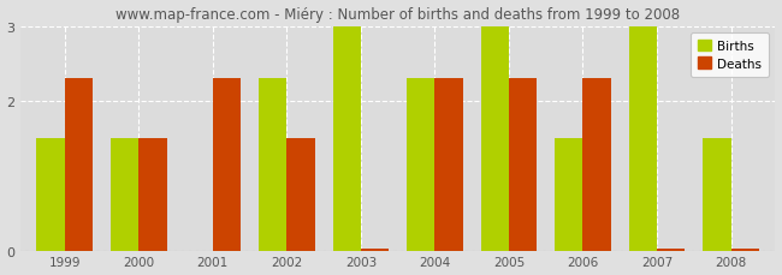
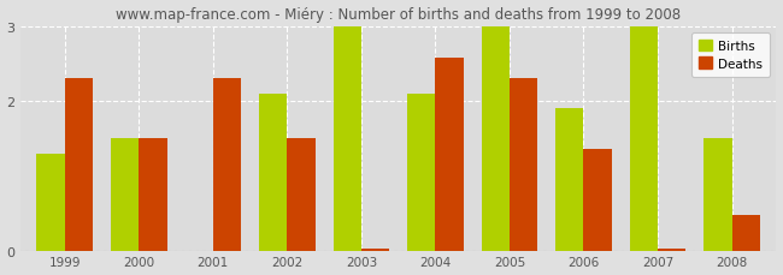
Births/1999: 1.5 -> 1.3
Births/2002: 2.3 -> 2.1
Births/2004: 2.3 -> 2.1
Deaths/2004: 2.30 -> 2.58
Births/2006: 1.5 -> 1.9
Deaths/2006: 2.30 -> 1.36
Deaths/2008: 0.04 -> 0.48
